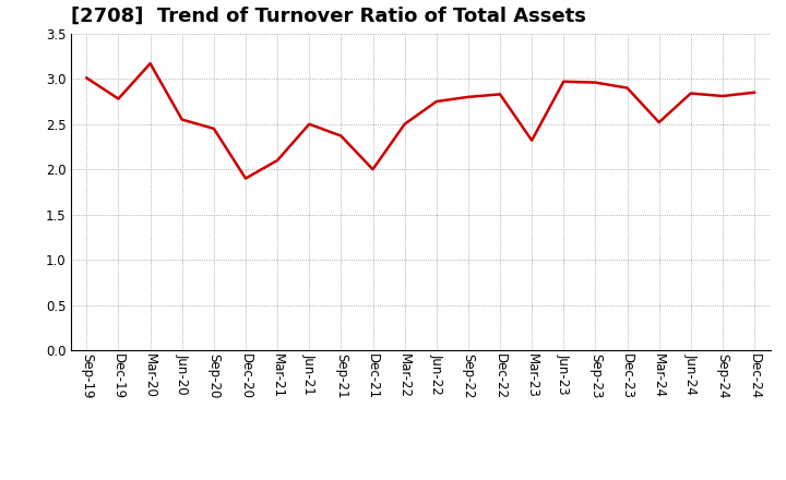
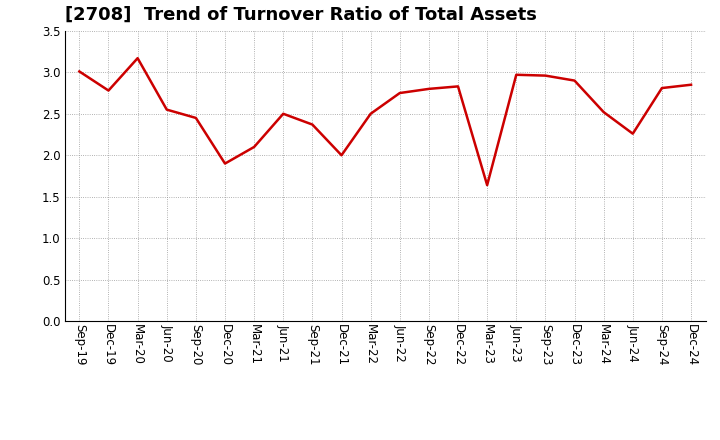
Mar-23: 2.32 -> 1.64
Jun-24: 2.84 -> 2.26
